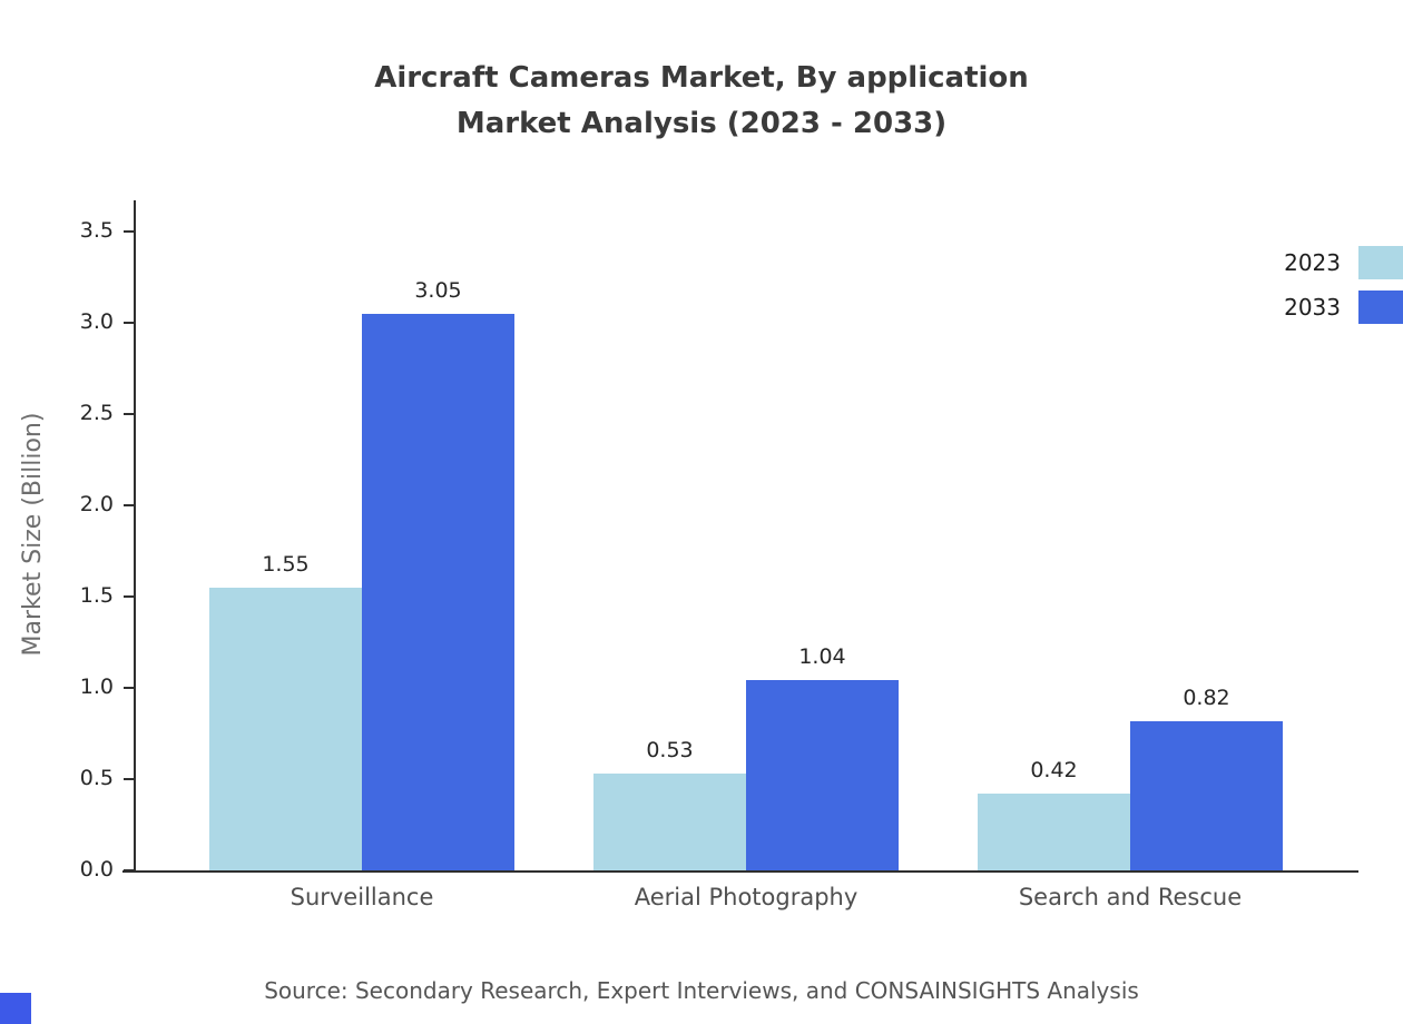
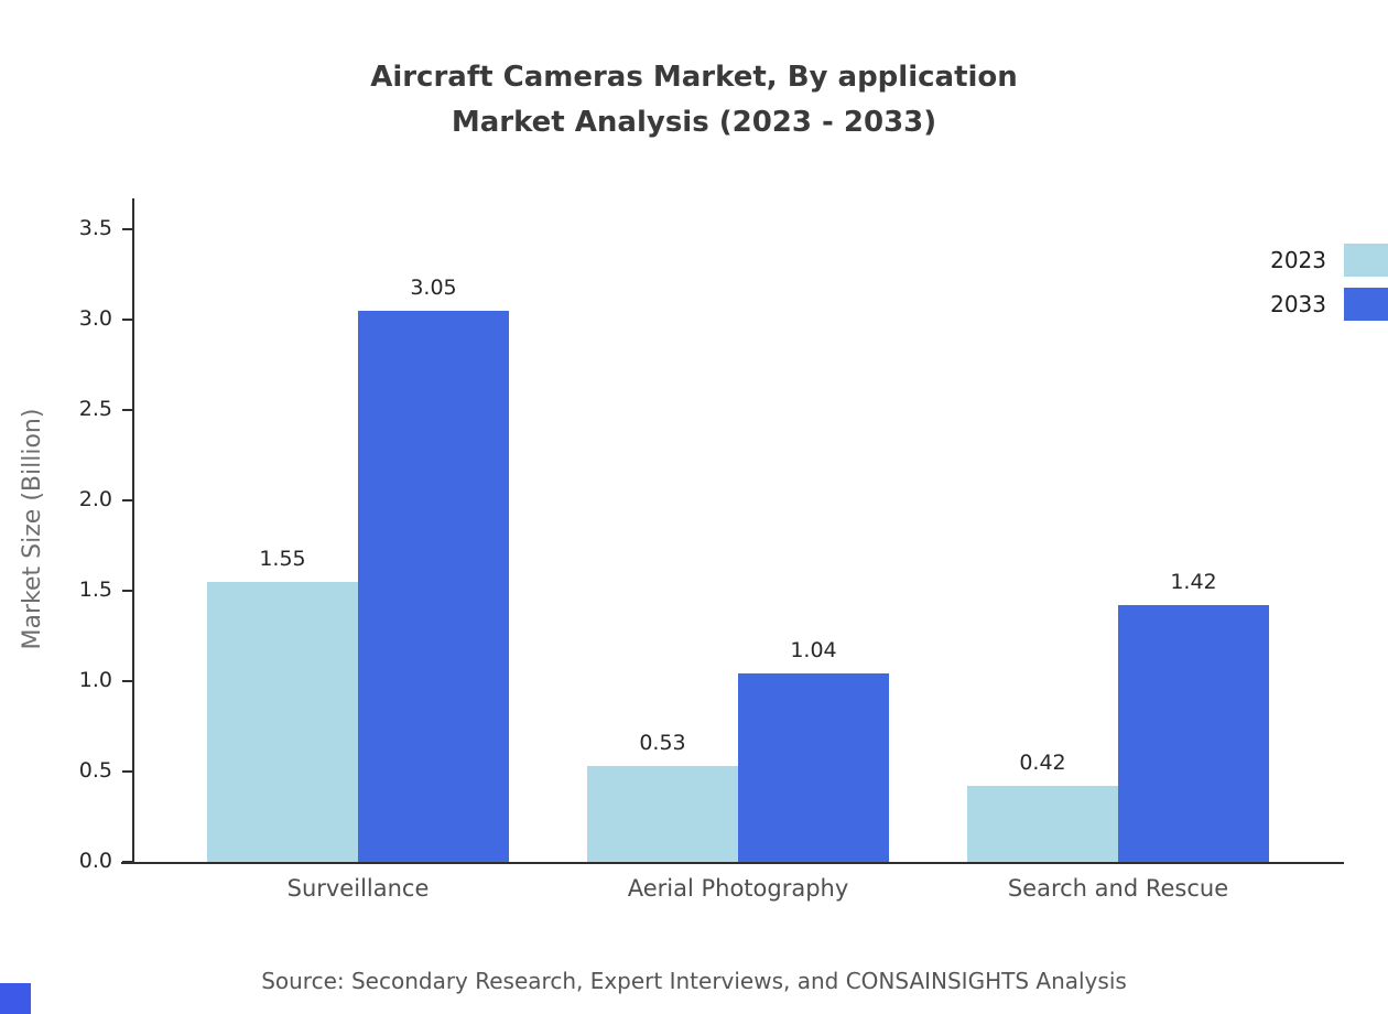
2033/Search and Rescue: 0.82 -> 1.42
